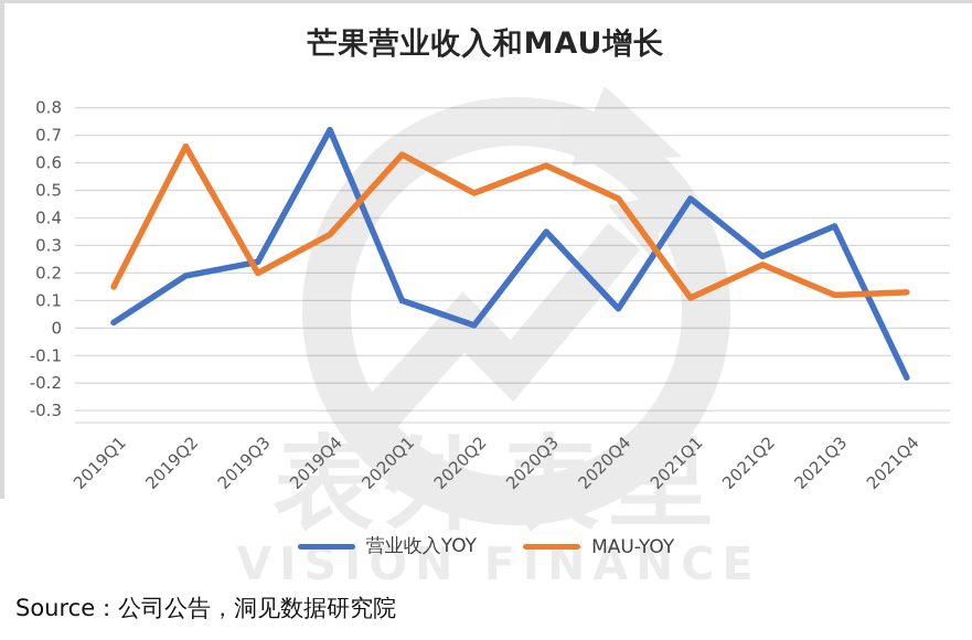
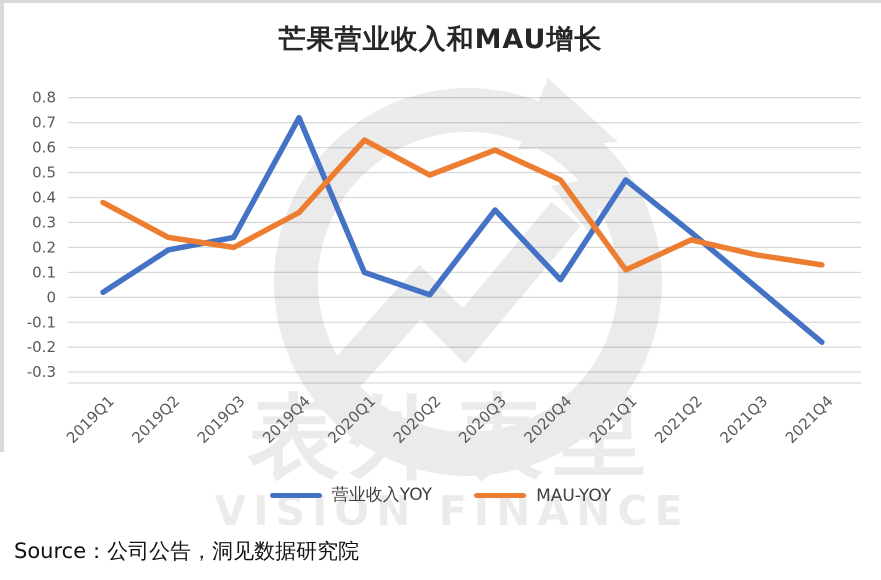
MAU-YOY/2019Q1: 0.15 -> 0.38
MAU-YOY/2019Q2: 0.66 -> 0.24
营业收入YOY/2021Q3: 0.37 -> 0.04
MAU-YOY/2021Q3: 0.12 -> 0.17
